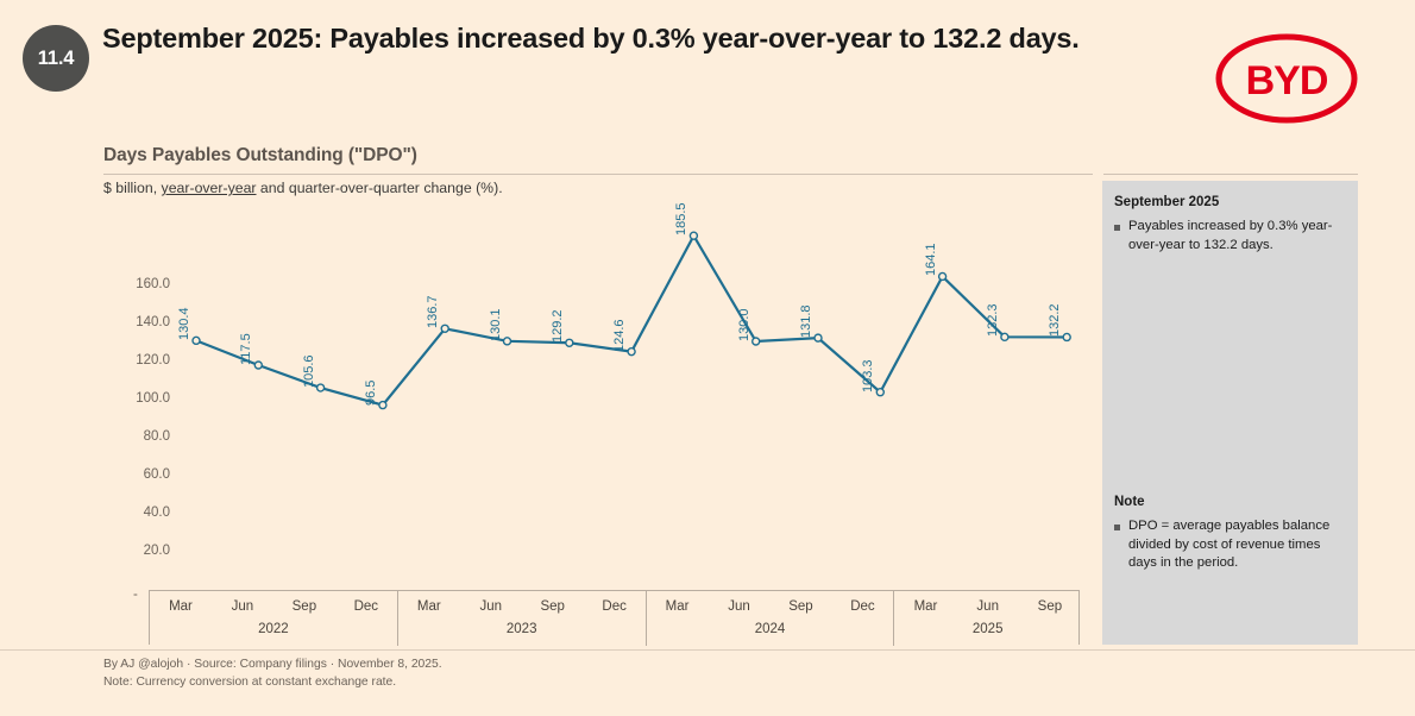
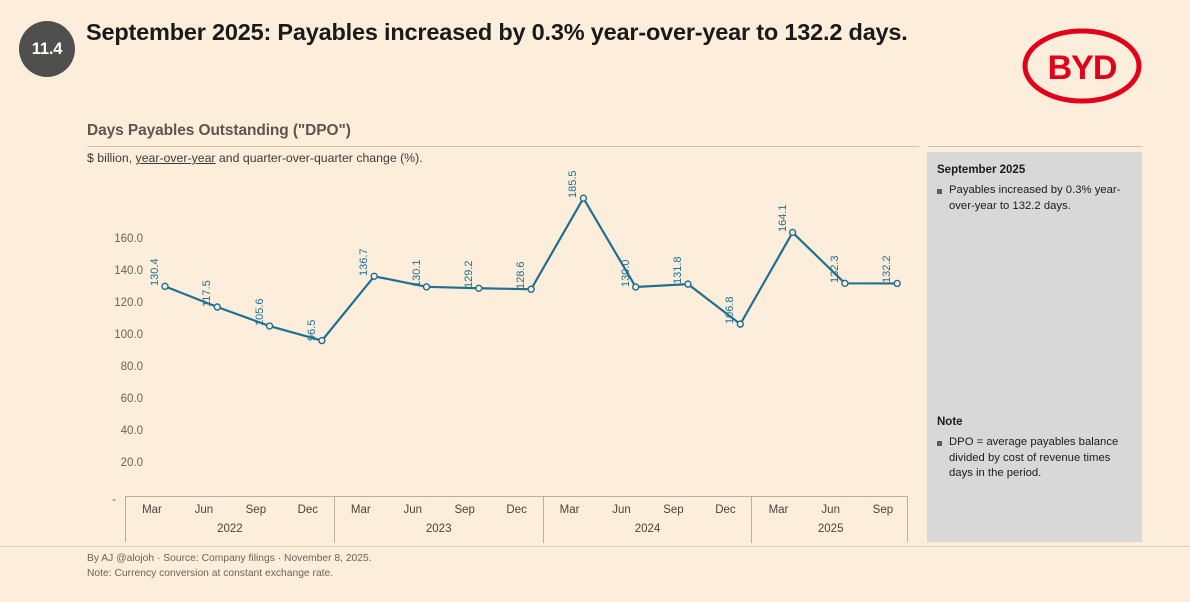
Dec 2023: 124.6 -> 128.6
Dec 2024: 103.3 -> 106.8
